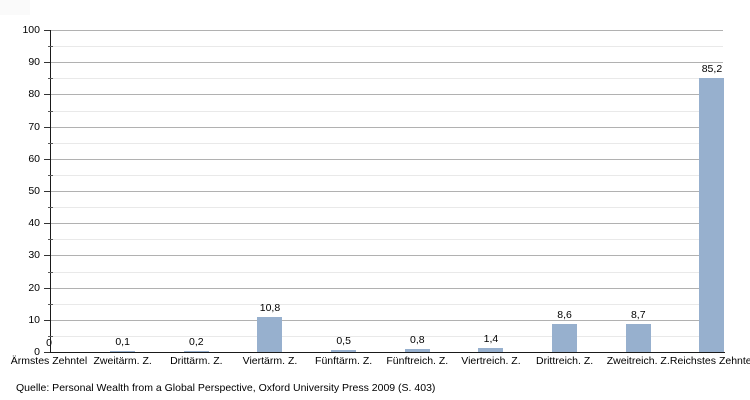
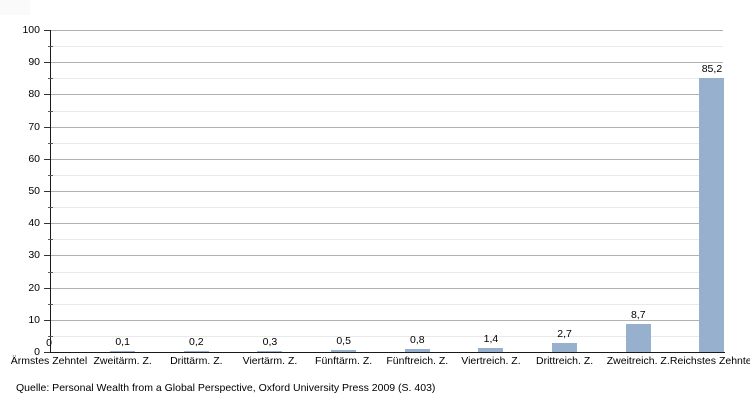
Viertärm. Z.: 10,8 -> 0,3
Drittreich. Z.: 8,6 -> 2,7
